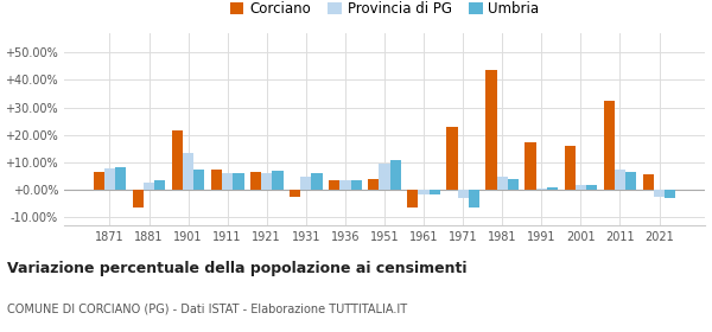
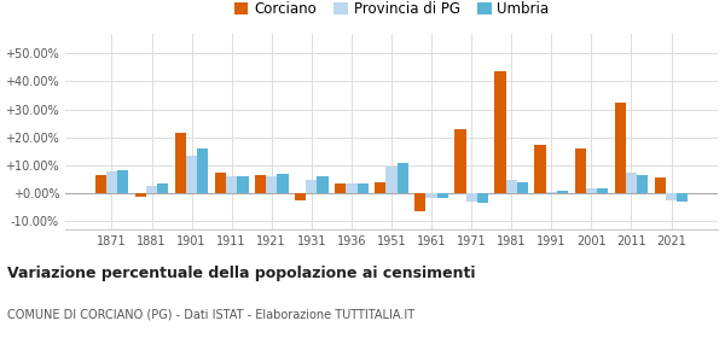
Corciano/1881: -6.5% -> -1.0%
Umbria/1901: 7.5% -> 16.0%
Umbria/1971: -6.5% -> -3.5%
